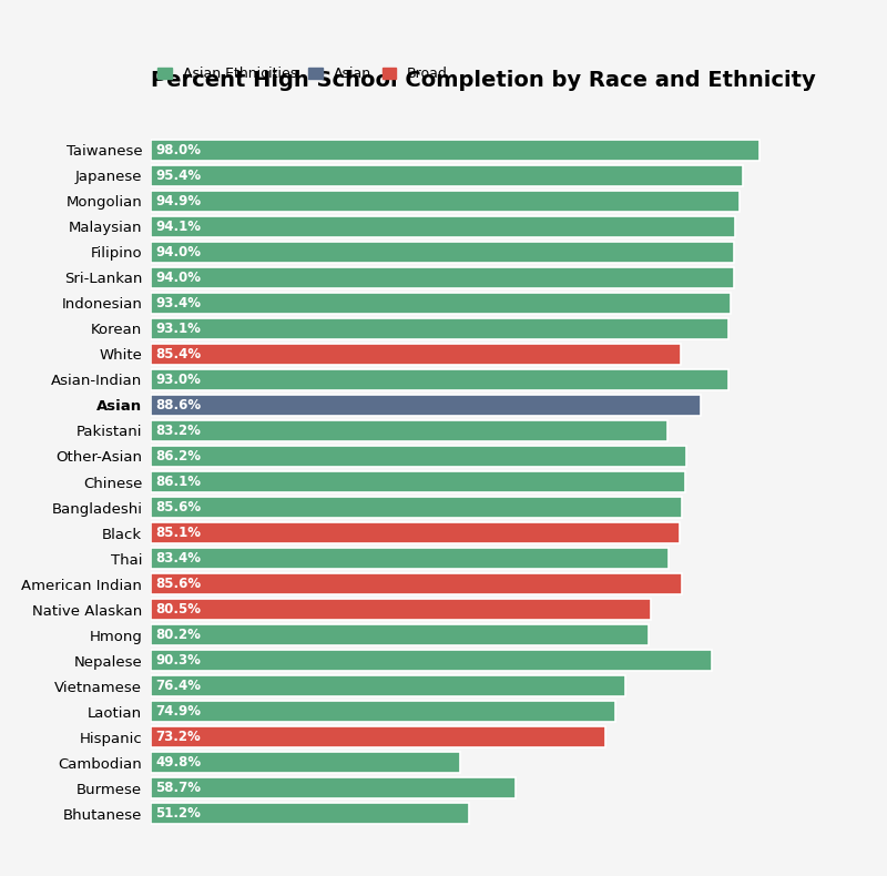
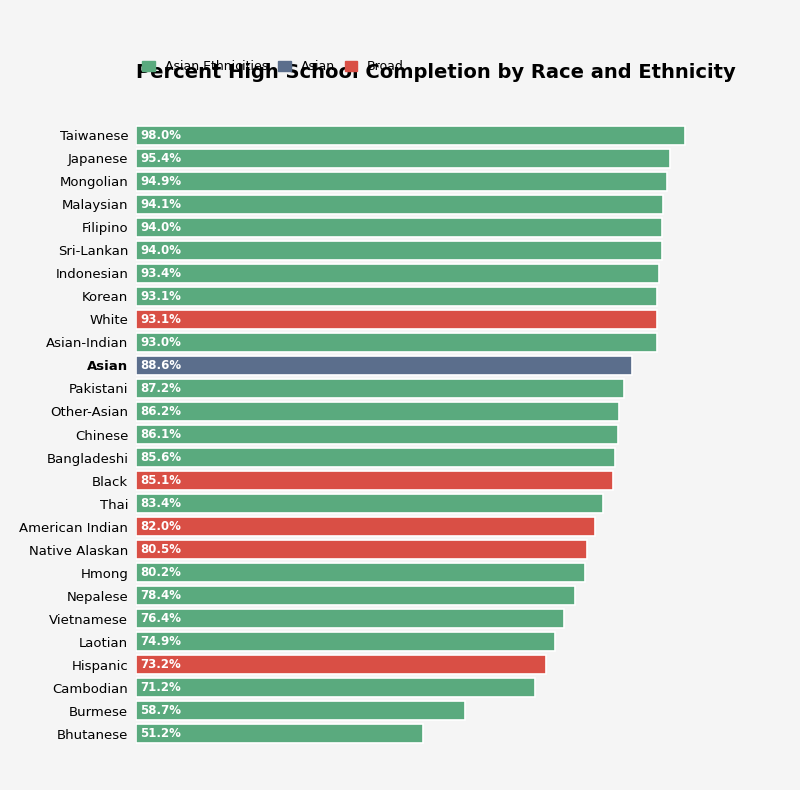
White: 85.4% -> 93.1%
Pakistani: 83.2% -> 87.2%
American Indian: 85.6% -> 82.0%
Nepalese: 90.3% -> 78.4%
Cambodian: 49.8% -> 71.2%
